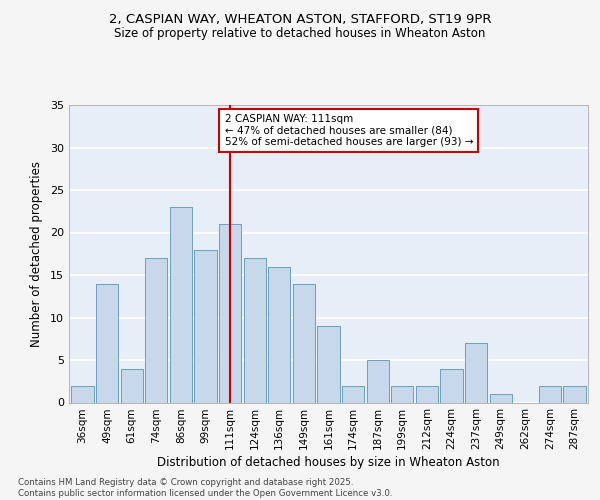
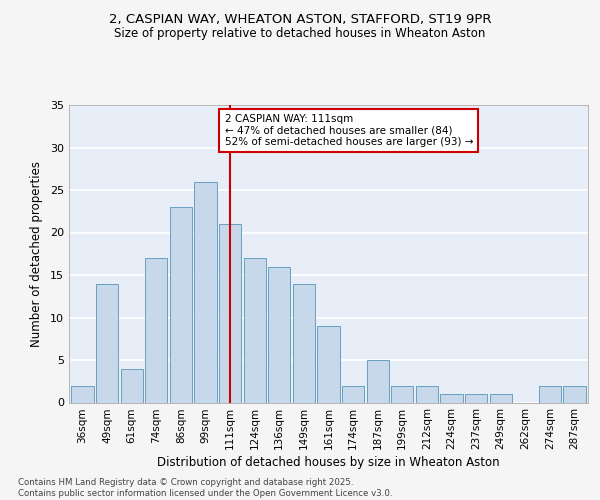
99sqm: 18 -> 26
224sqm: 4 -> 1
237sqm: 7 -> 1
